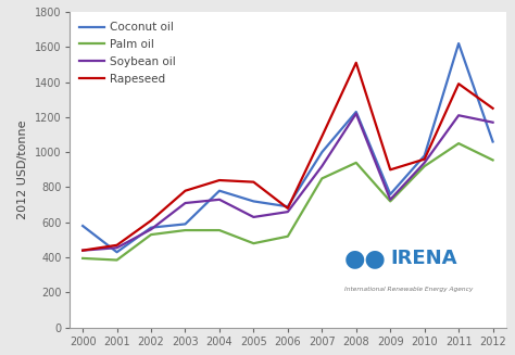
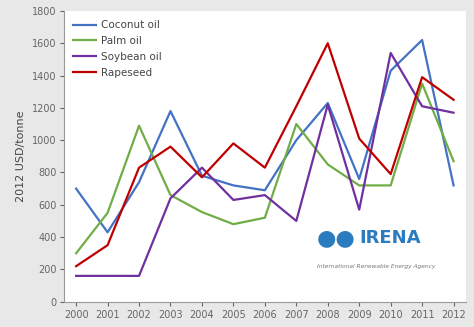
Coconut oil/2000: 580 -> 700
Palm oil/2000: 400 -> 300
Soybean oil/2000: 440 -> 160
Rapeseed/2000: 440 -> 220
Palm oil/2001: 380 -> 550
Soybean oil/2001: 460 -> 160
Rapeseed/2001: 470 -> 350
Coconut oil/2002: 570 -> 740
Palm oil/2002: 530 -> 1090
Soybean oil/2002: 560 -> 160
Rapeseed/2002: 610 -> 830
Coconut oil/2003: 590 -> 1180
Palm oil/2003: 560 -> 660
Soybean oil/2003: 710 -> 640
Rapeseed/2003: 780 -> 960
Soybean oil/2004: 730 -> 830
Rapeseed/2004: 840 -> 770
Rapeseed/2005: 830 -> 980
Rapeseed/2006: 680 -> 830
Palm oil/2007: 850 -> 1100
Soybean oil/2007: 920 -> 500
Rapeseed/2007: 1090 -> 1210
Palm oil/2008: 940 -> 850
Rapeseed/2008: 1510 -> 1600
Soybean oil/2009: 730 -> 570
Rapeseed/2009: 900 -> 1010
Coconut oil/2010: 980 -> 1430
Palm oil/2010: 920 -> 720
Soybean oil/2010: 940 -> 1540
Rapeseed/2010: 960 -> 790
Palm oil/2011: 1050 -> 1350
Coconut oil/2012: 1060 -> 720
Palm oil/2012: 960 -> 870
